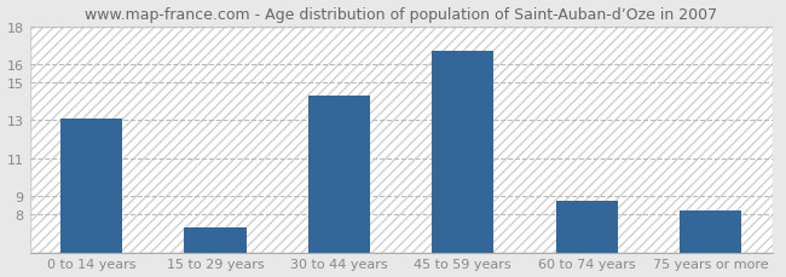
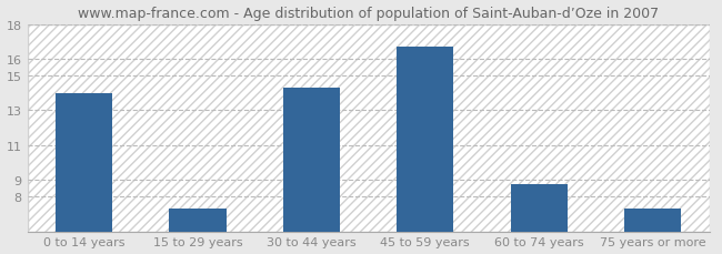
0 to 14 years: 13.1 -> 14.0
75 years or more: 8.2 -> 7.3
